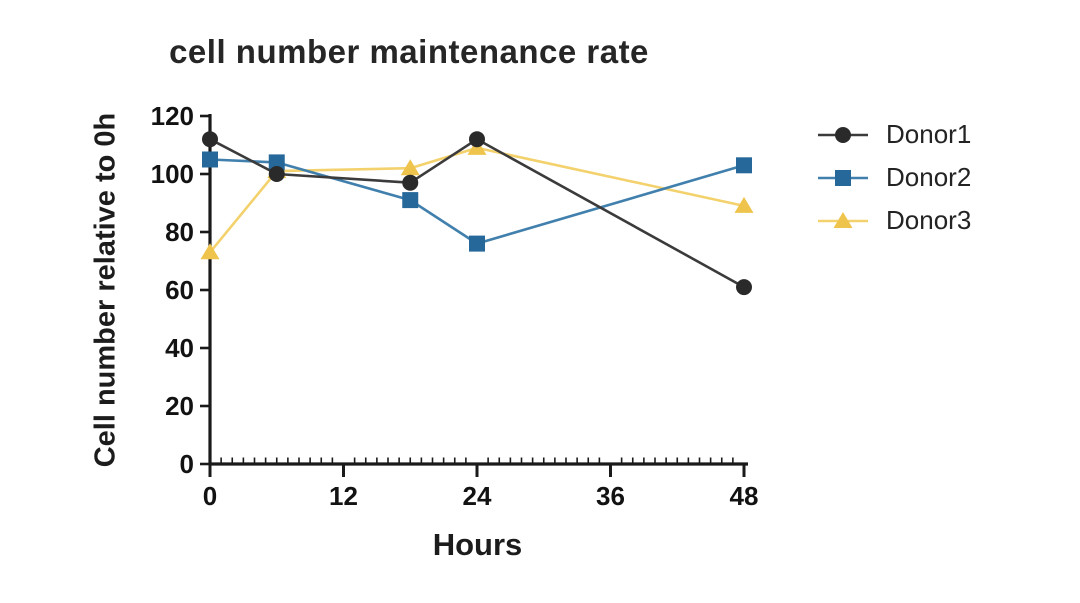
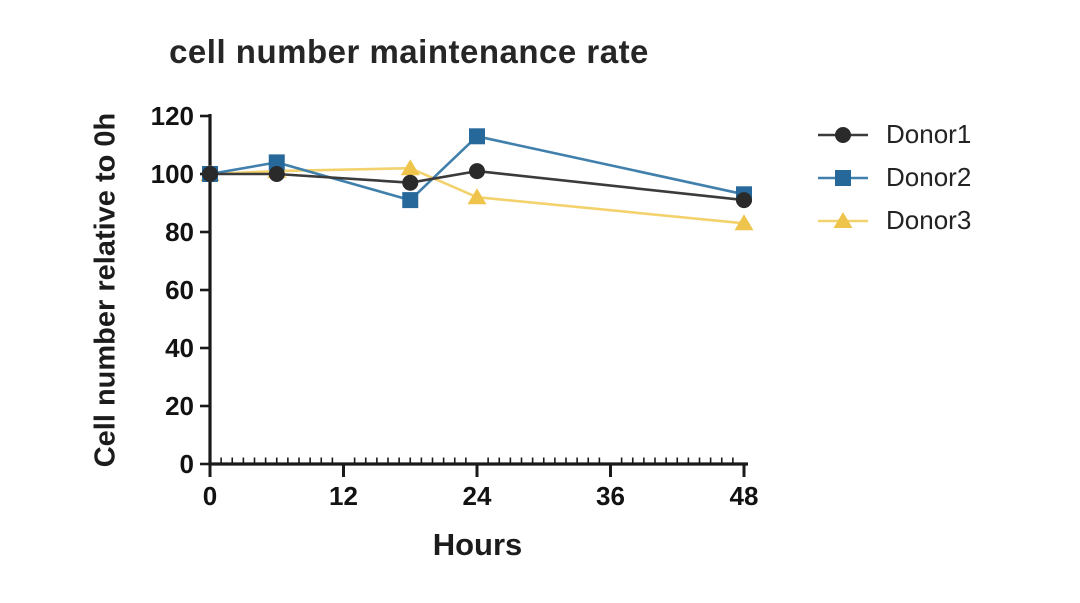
Donor1/0: 112 -> 100
Donor2/0: 105 -> 100
Donor3/0: 73 -> 100
Donor1/24: 112 -> 101
Donor2/24: 76 -> 113
Donor3/24: 109 -> 92
Donor1/48: 61 -> 91
Donor2/48: 103 -> 93
Donor3/48: 89 -> 83
